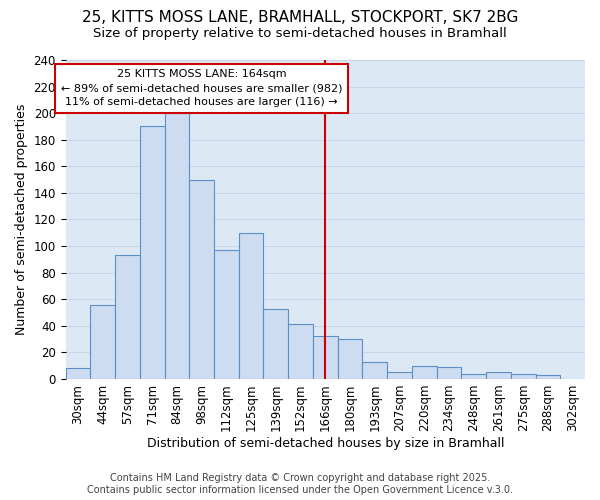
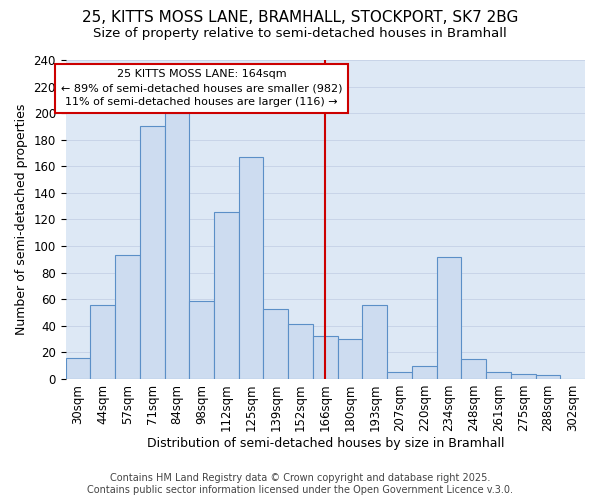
30sqm: 8 -> 16
98sqm: 150 -> 59
112sqm: 97 -> 126
125sqm: 110 -> 167
193sqm: 13 -> 56
234sqm: 9 -> 92
248sqm: 4 -> 15
